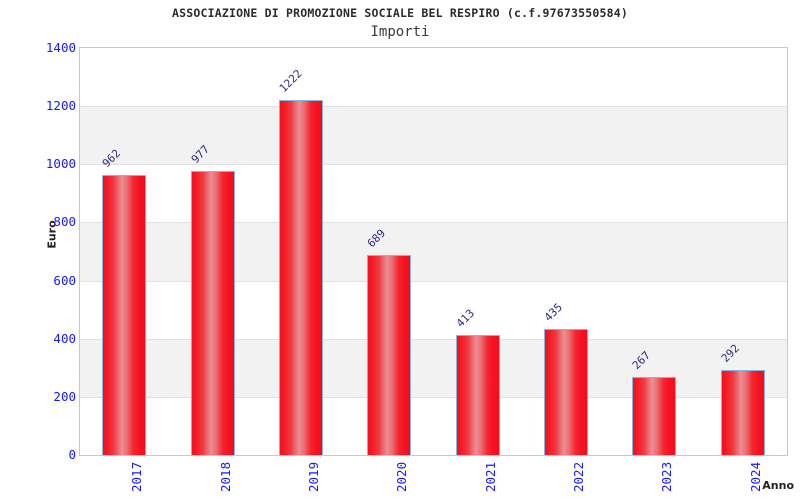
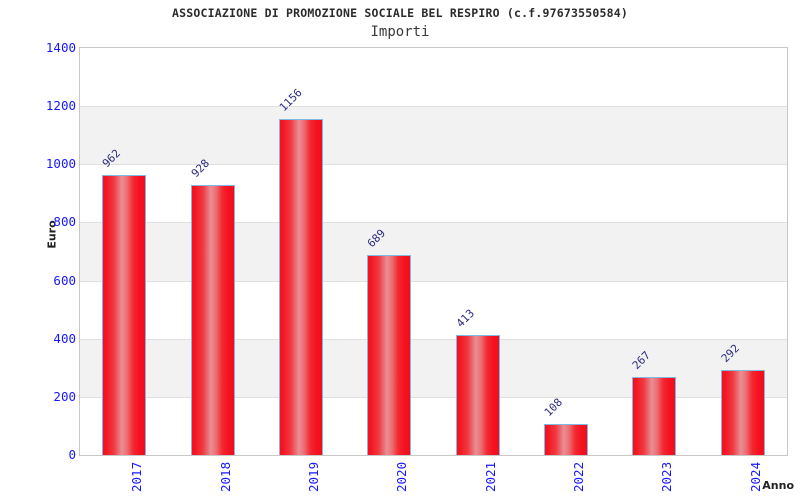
2018: 977 -> 928
2019: 1222 -> 1156
2022: 435 -> 108
